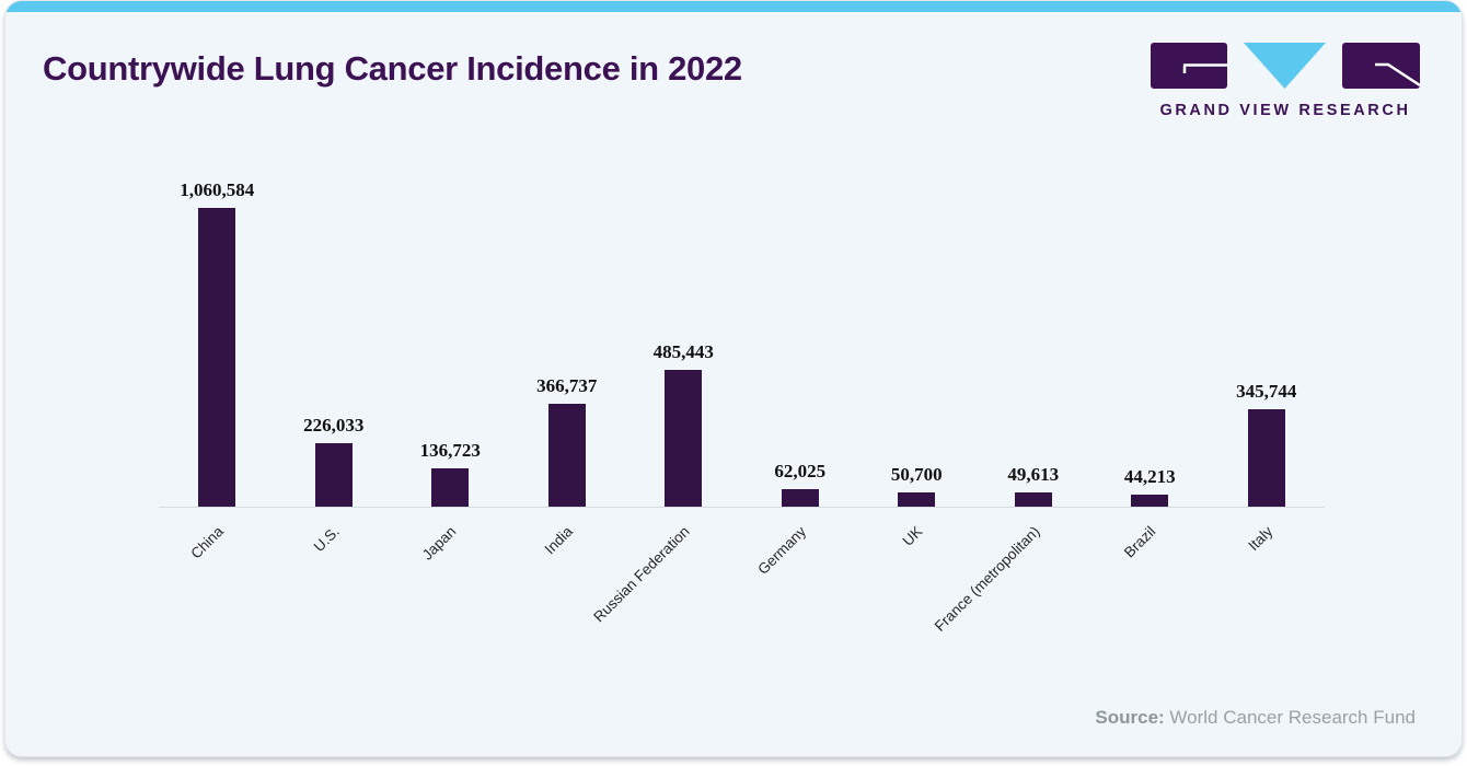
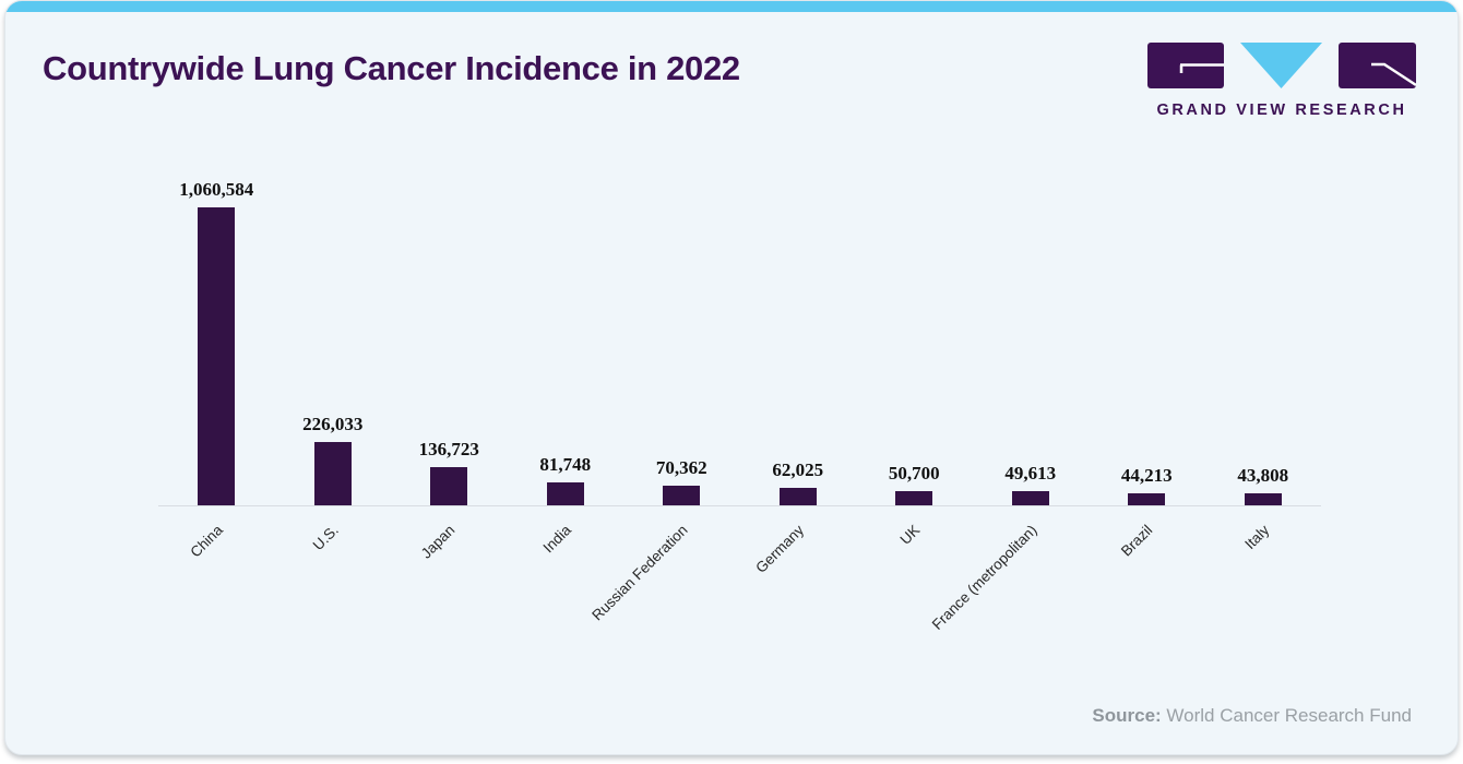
India: 366,737 -> 81,748
Russian Federation: 485,443 -> 70,362
Italy: 345,744 -> 43,808
